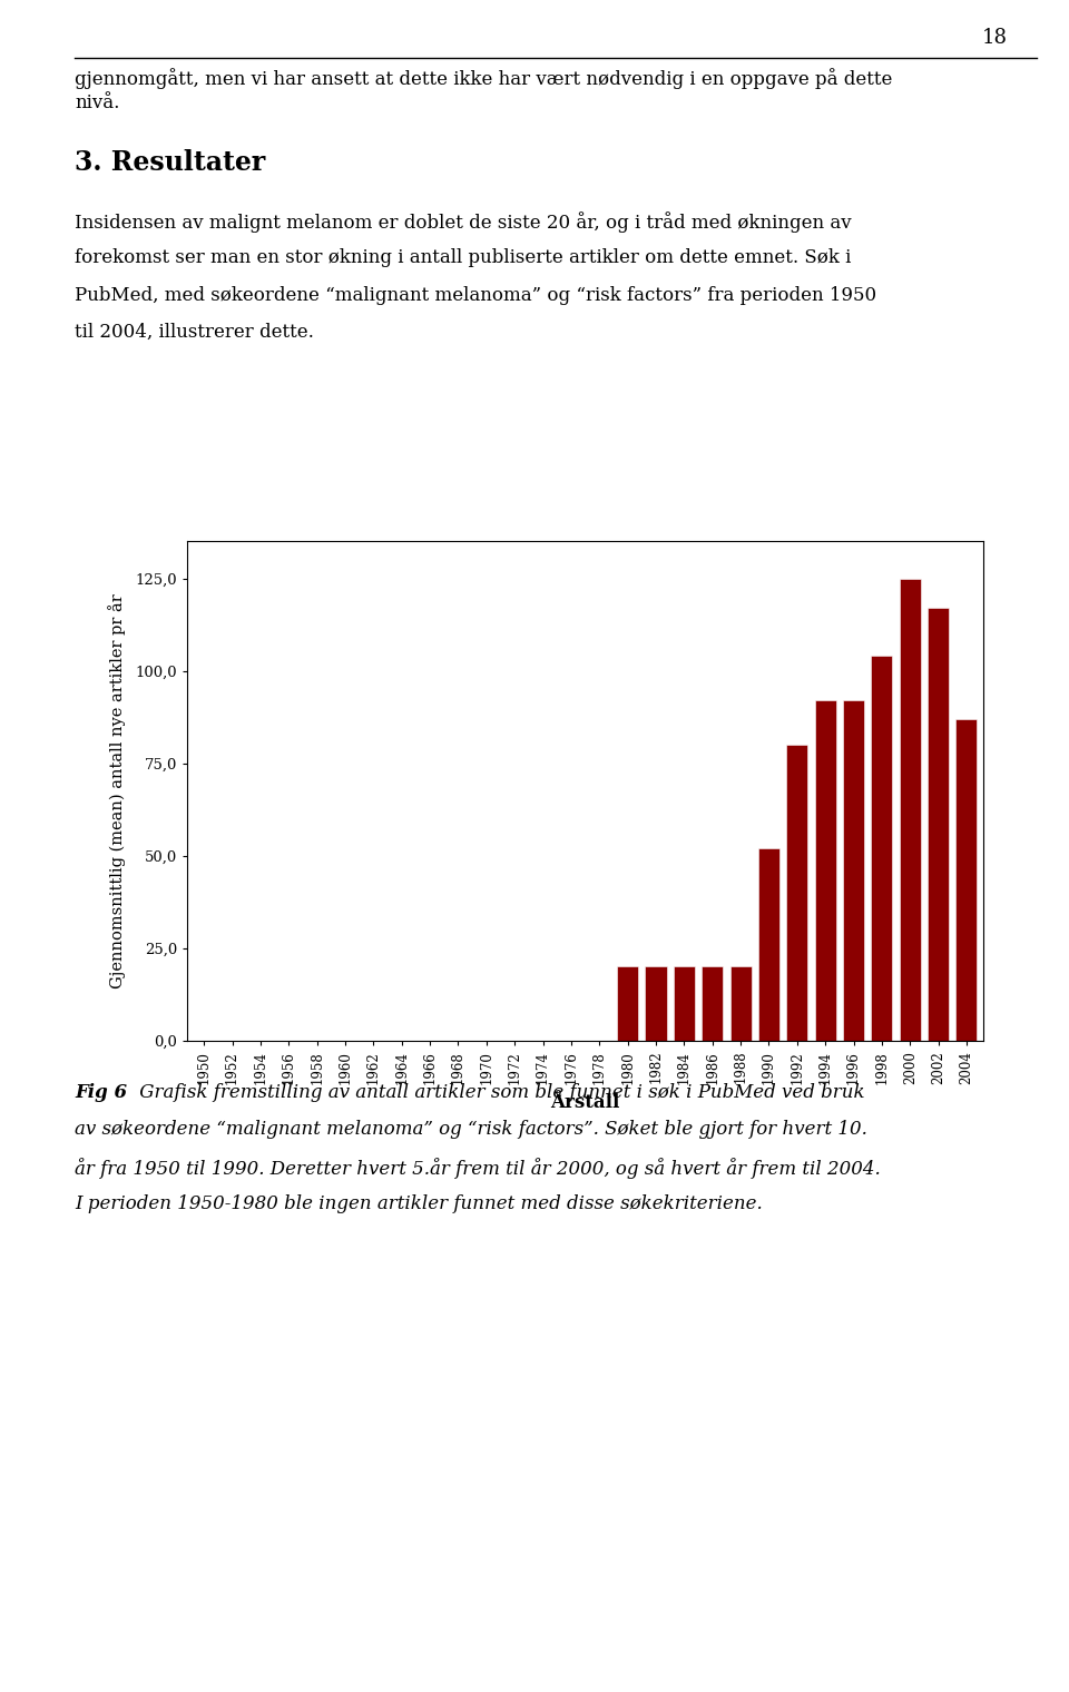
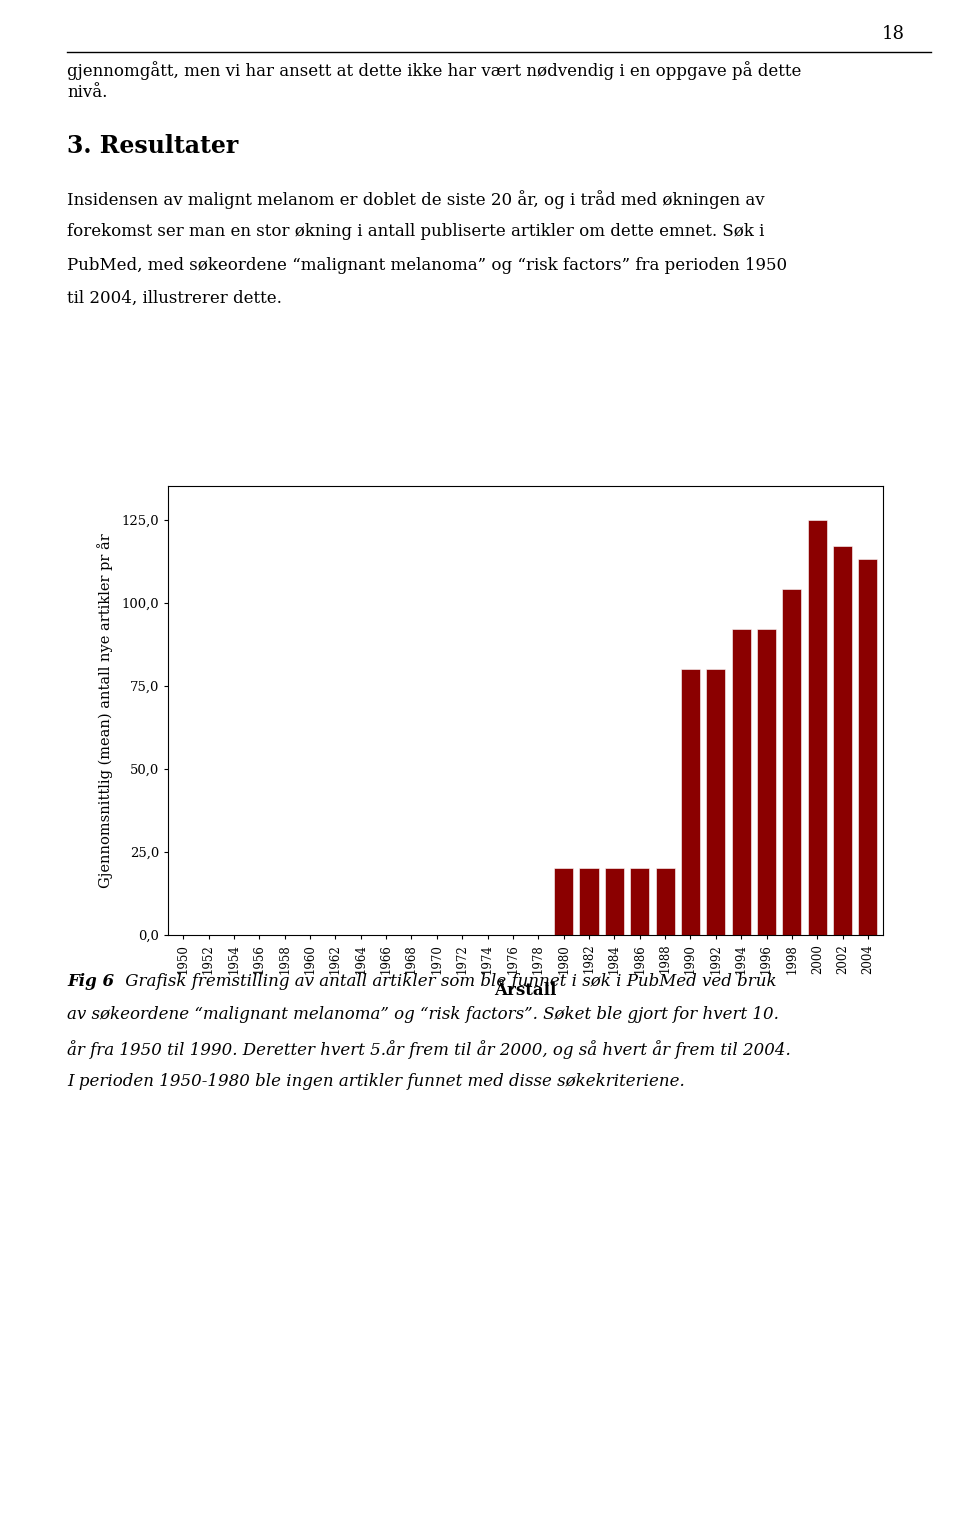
1990: 52 -> 80
2004: 87 -> 113
